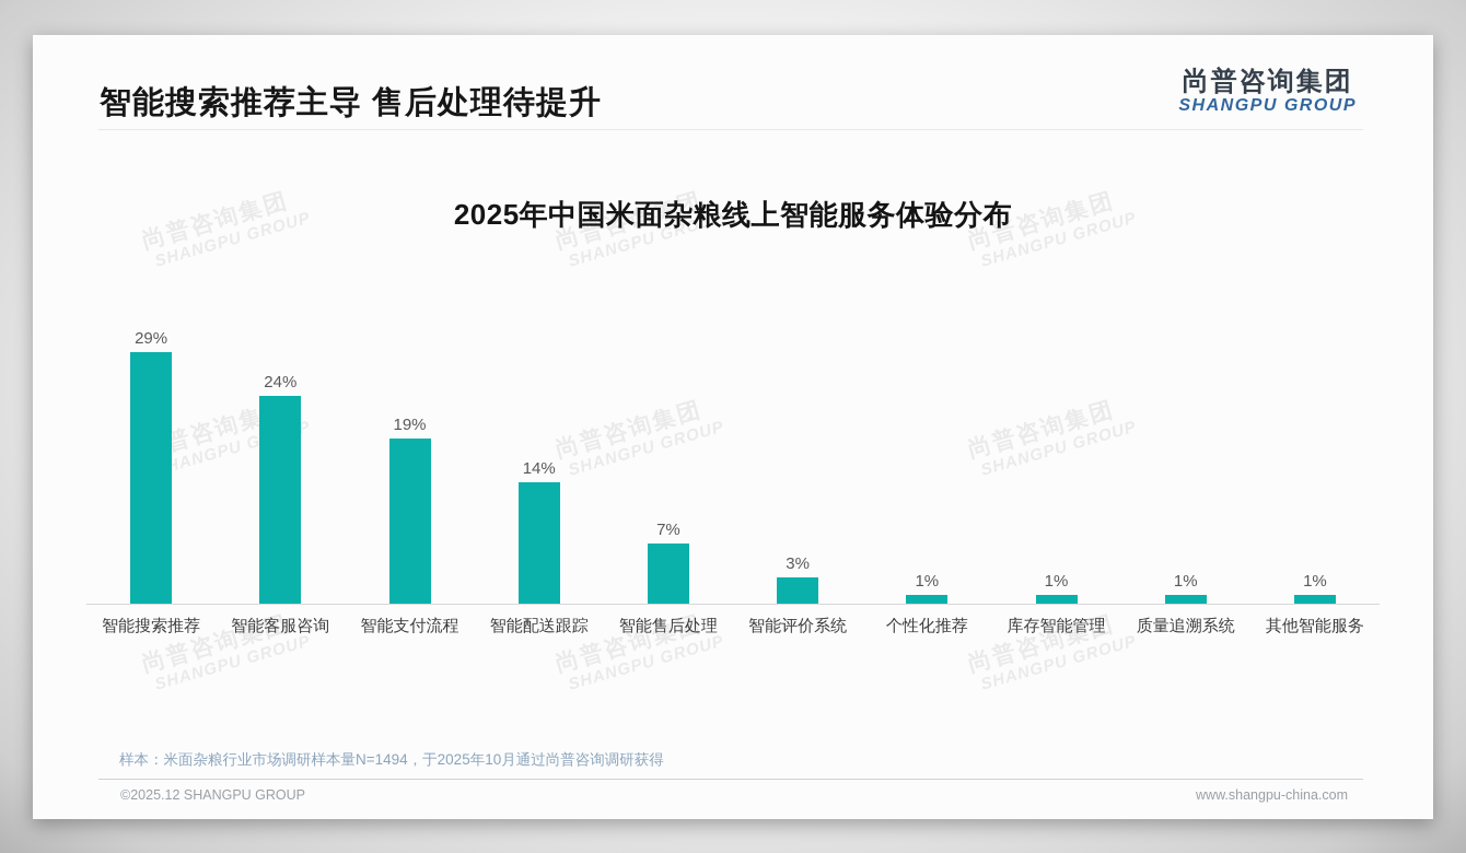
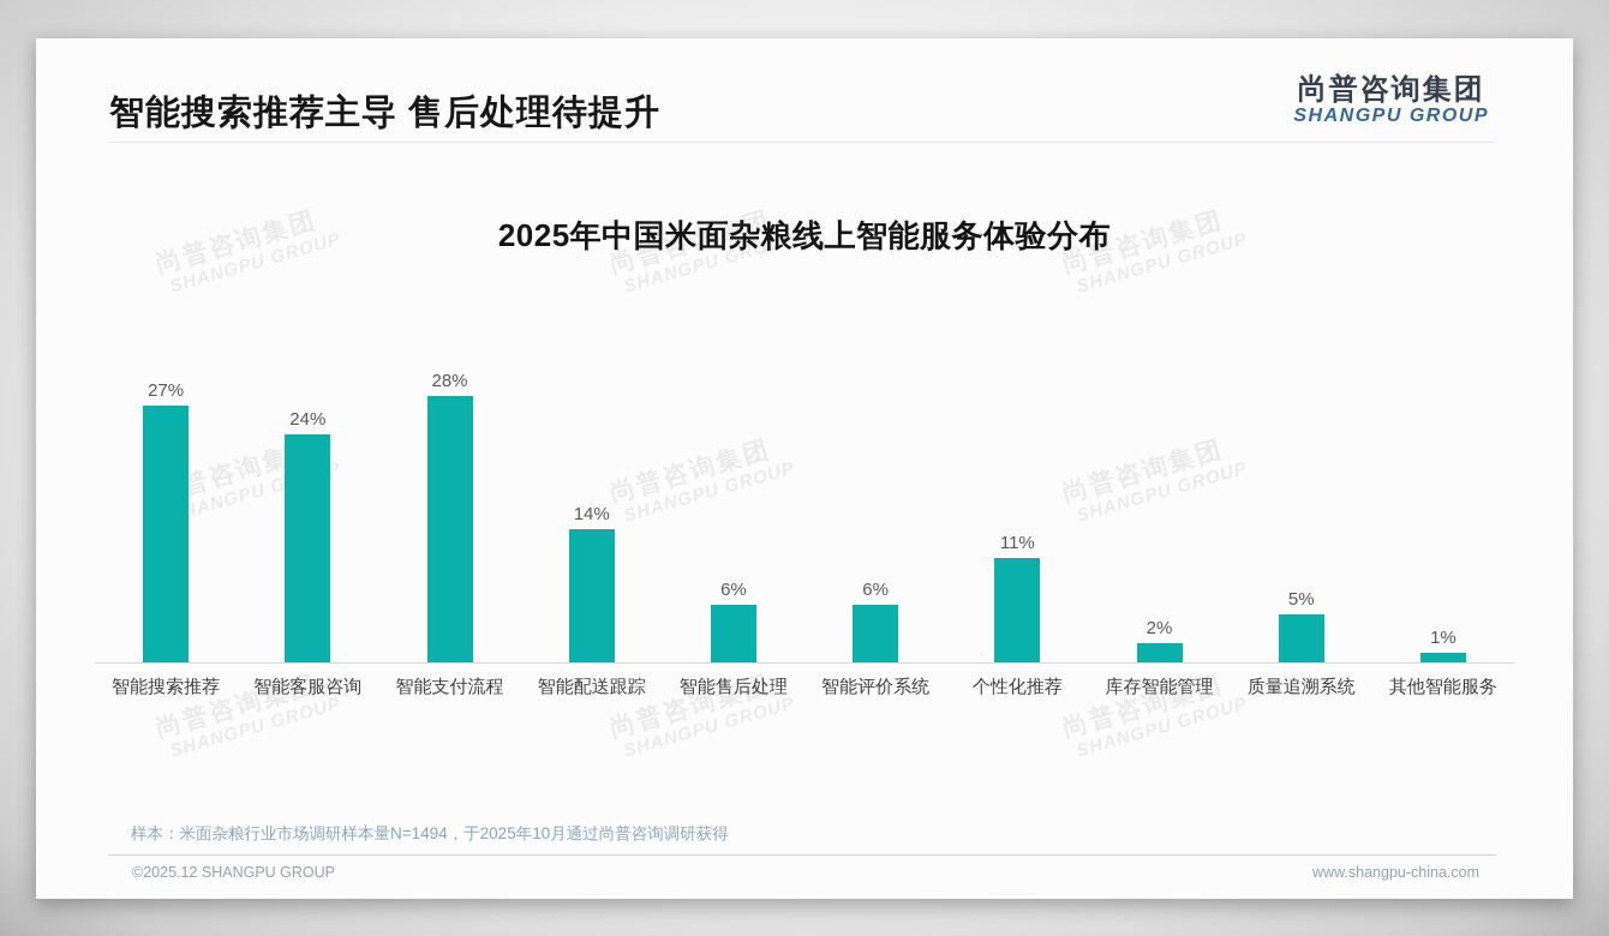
智能搜索推荐: 29% -> 27%
智能支付流程: 19% -> 28%
智能售后处理: 7% -> 6%
智能评价系统: 3% -> 6%
个性化推荐: 1% -> 11%
库存智能管理: 1% -> 2%
质量追溯系统: 1% -> 5%
